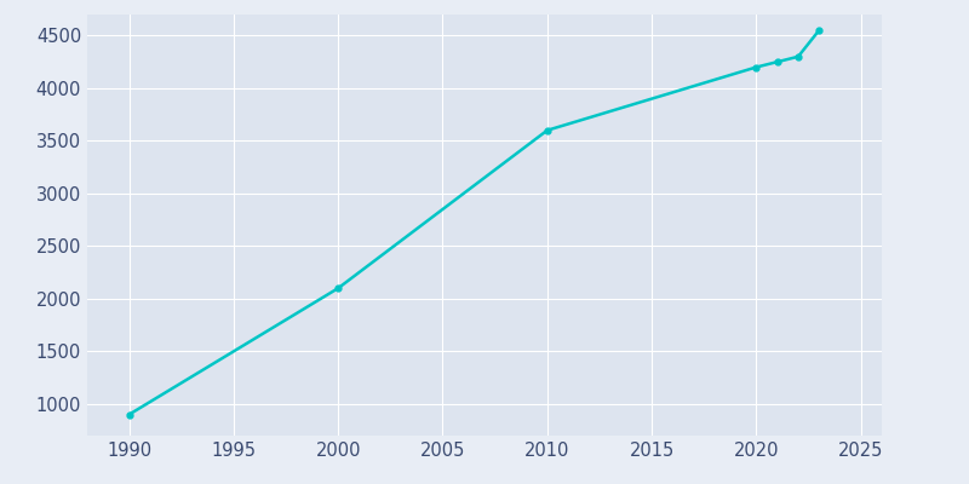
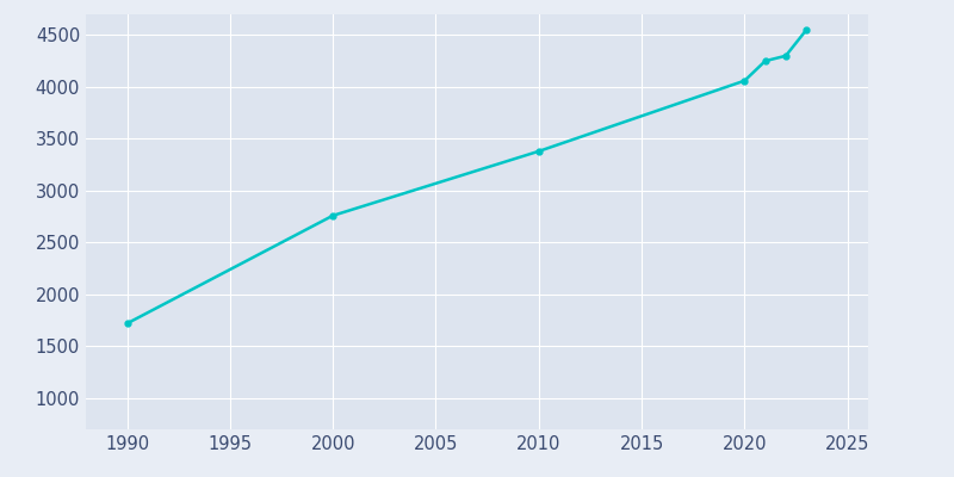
1990: 900 -> 1720
2000: 2100 -> 2760
2010: 3600 -> 3380
2020: 4200 -> 4060
